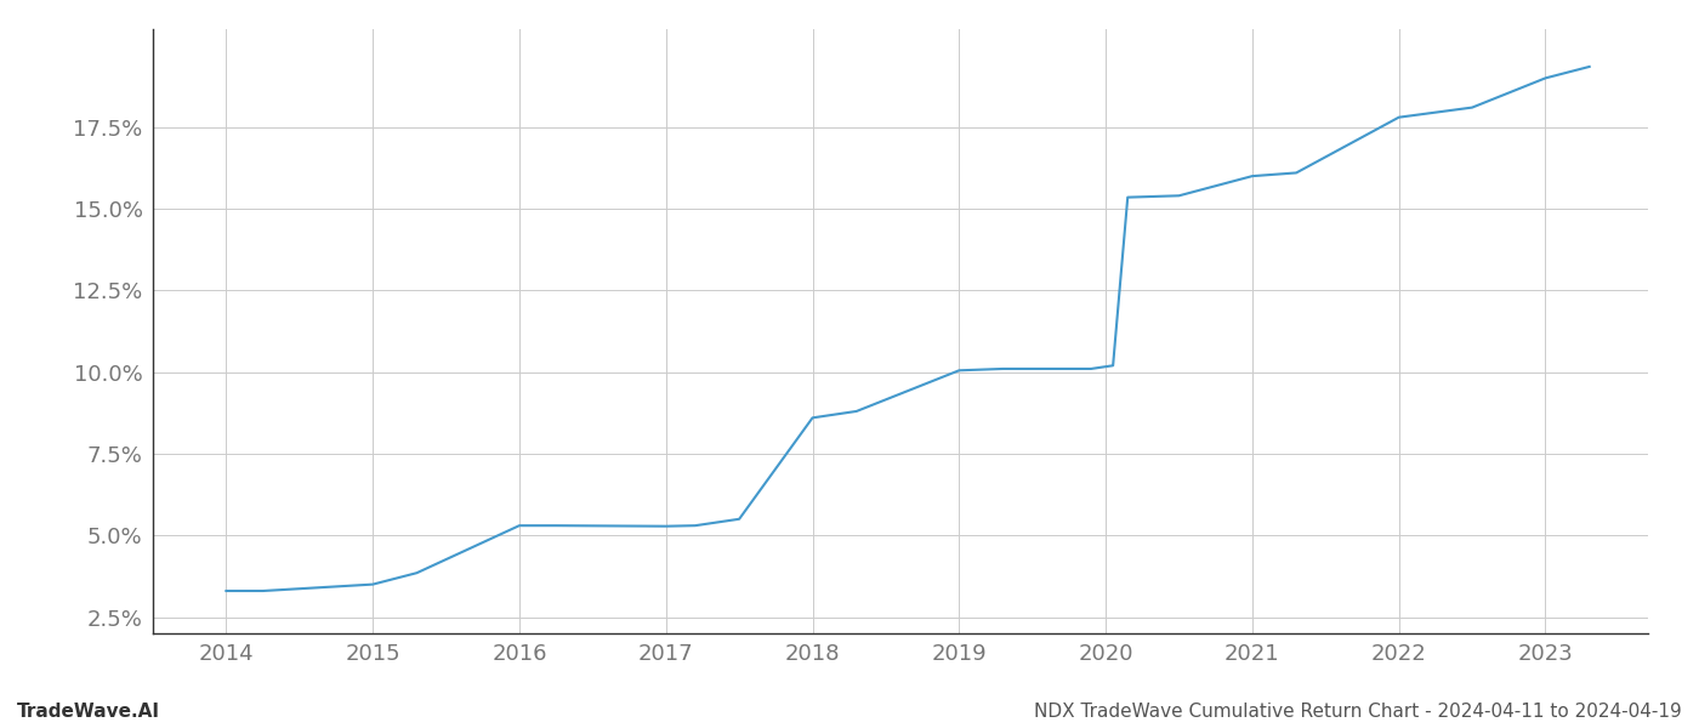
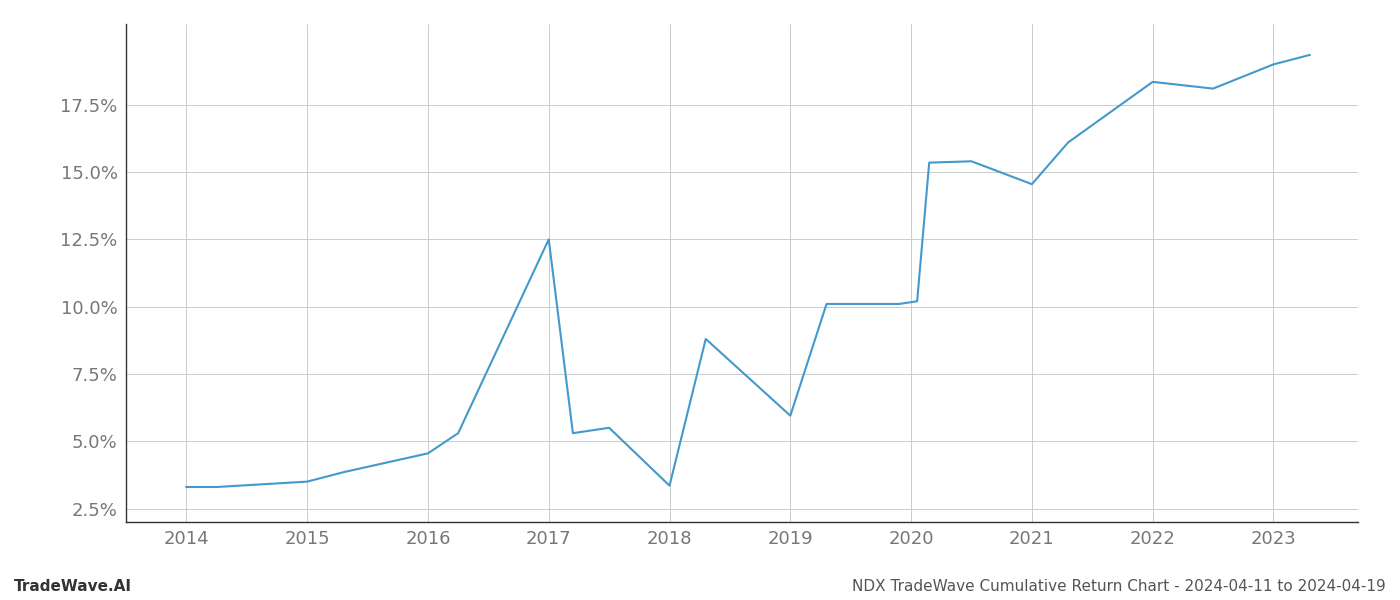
2016: 5.30% -> 4.55%
2017: 5.28% -> 12.50%
2018: 8.60% -> 3.35%
2019: 10.05% -> 5.95%
2021: 16.00% -> 14.55%
2022: 17.80% -> 18.35%
